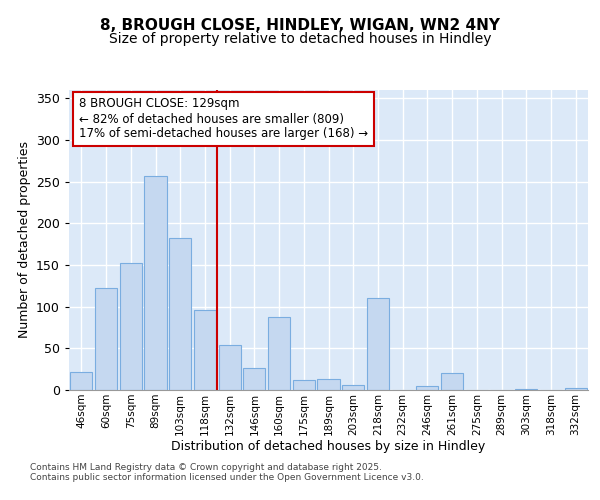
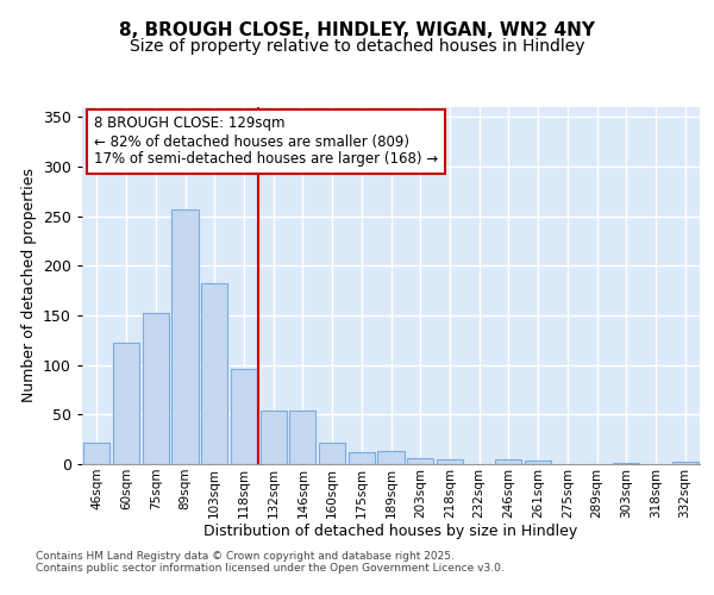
146sqm: 26 -> 54
160sqm: 88 -> 22
218sqm: 110 -> 5
261sqm: 20 -> 4
